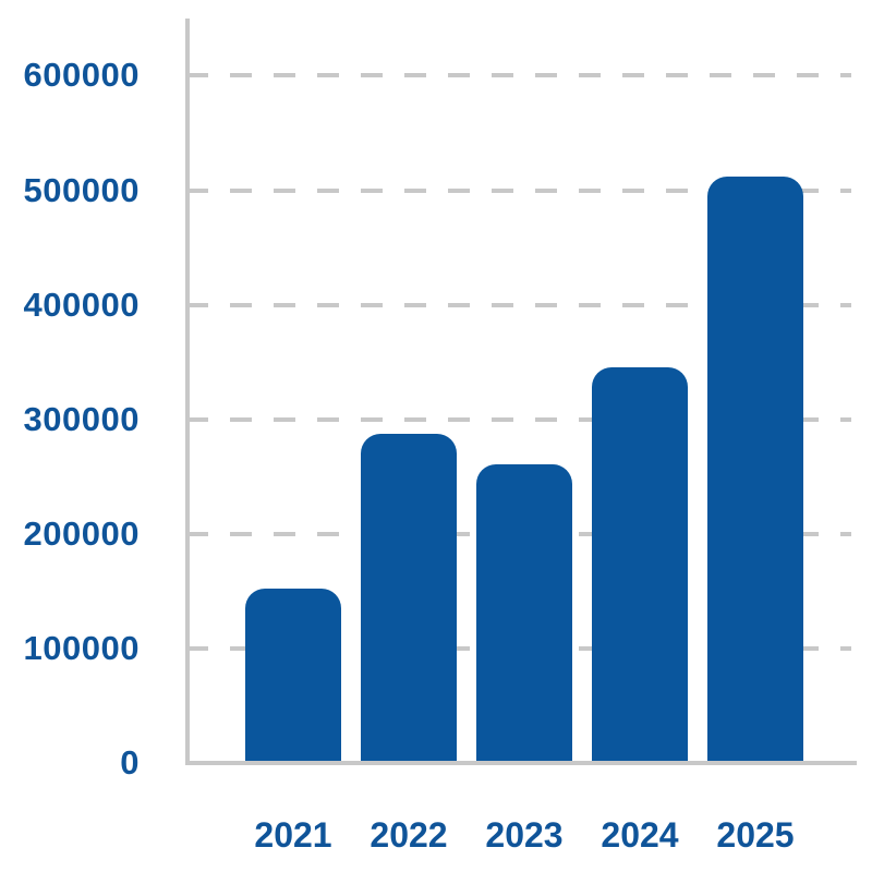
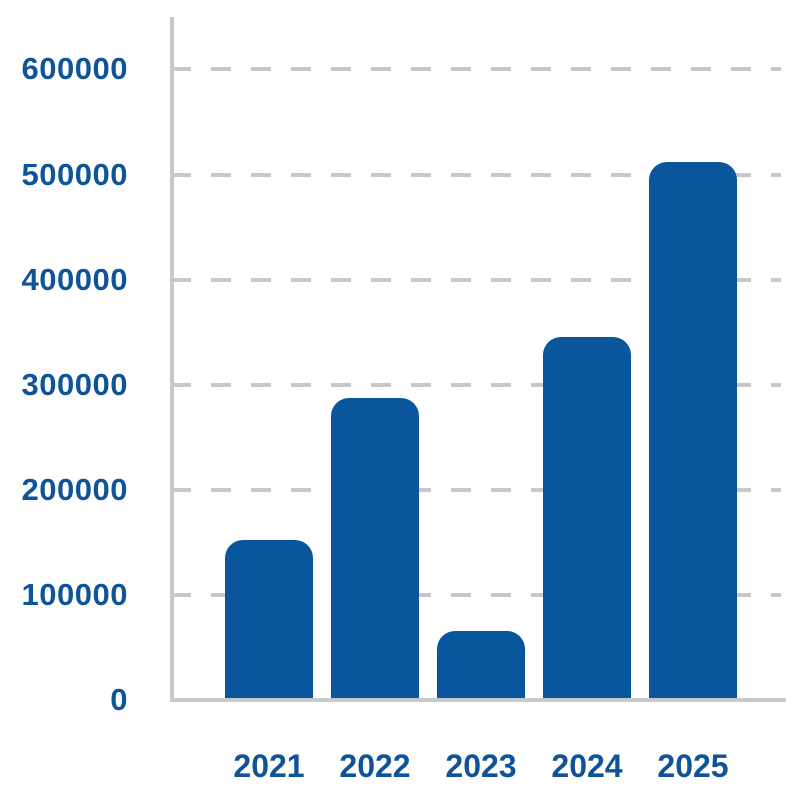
2023: 261000 -> 66000
